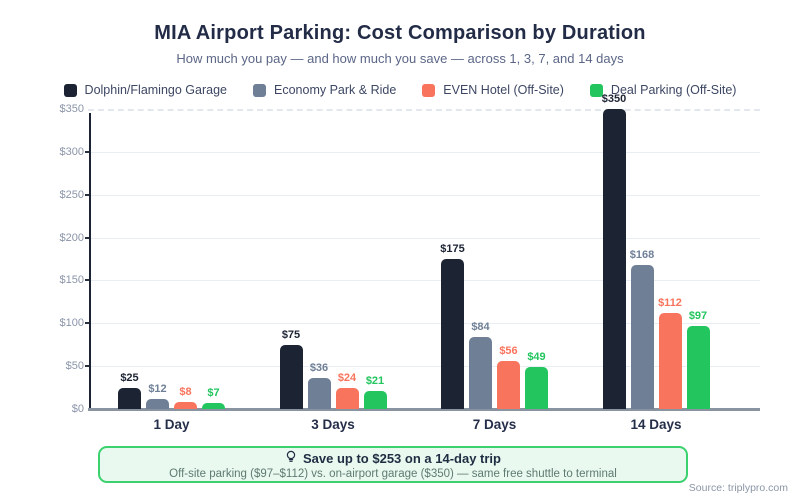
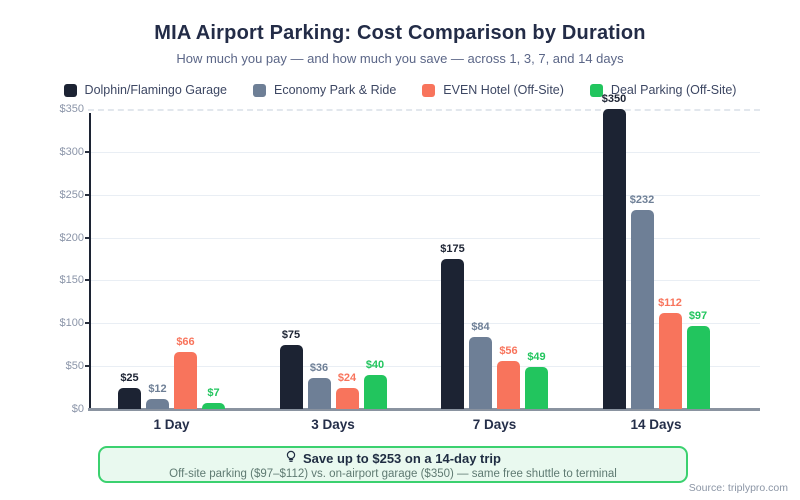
EVEN Hotel (Off-Site)/1 Day: $8 -> $66
Deal Parking (Off-Site)/3 Days: $21 -> $40
Economy Park & Ride/14 Days: $168 -> $232
